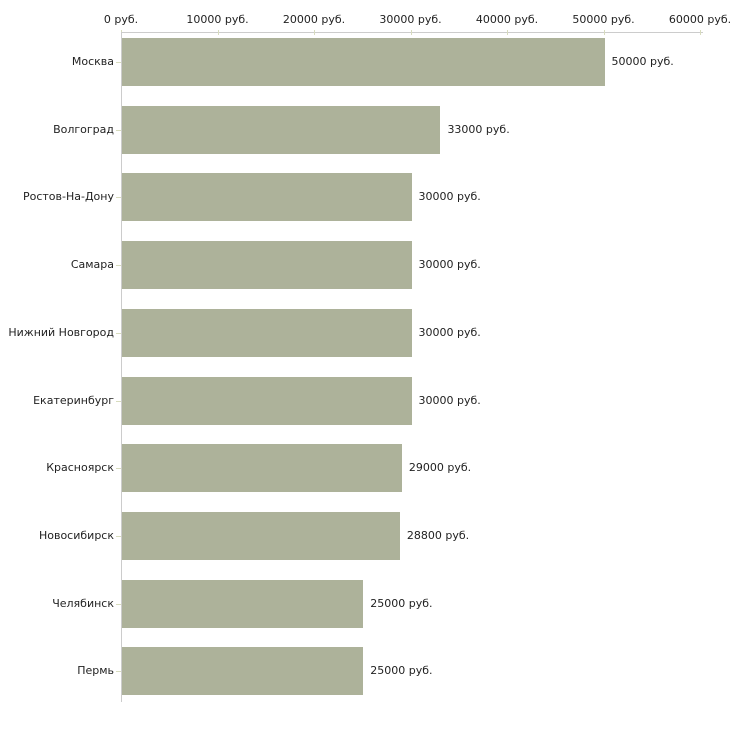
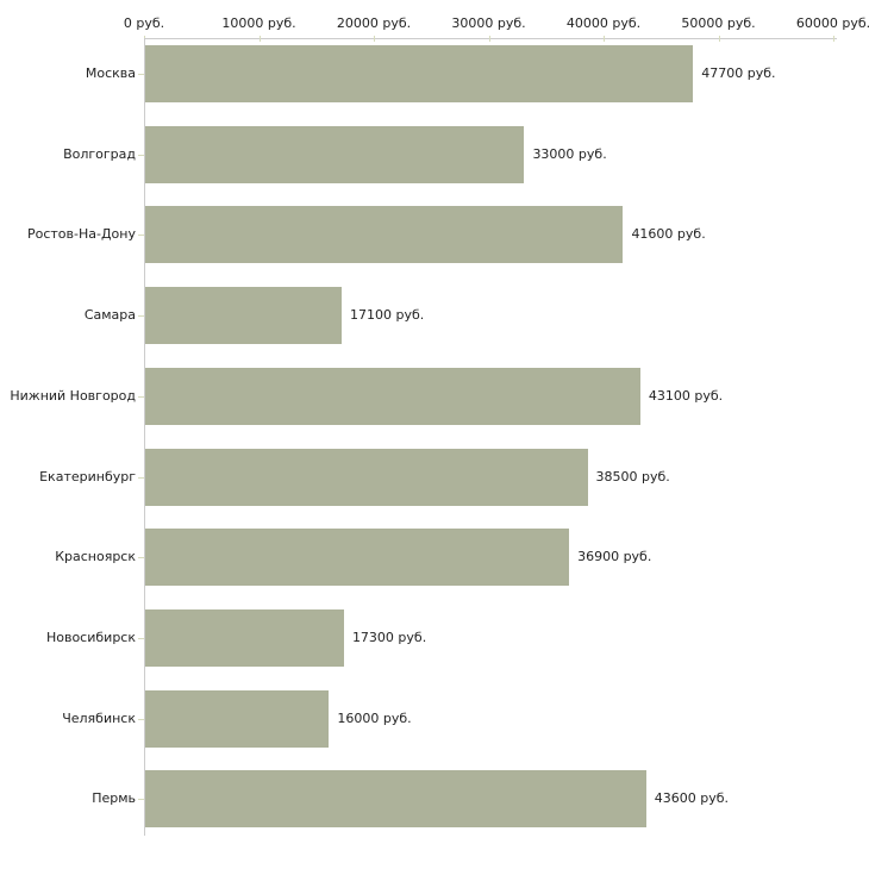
Москва: 50000 -> 47700
Ростов-На-Дону: 30000 -> 41600
Самара: 30000 -> 17100
Нижний Новгород: 30000 -> 43100
Екатеринбург: 30000 -> 38500
Красноярск: 29000 -> 36900
Новосибирск: 28800 -> 17300
Челябинск: 25000 -> 16000
Пермь: 25000 -> 43600
